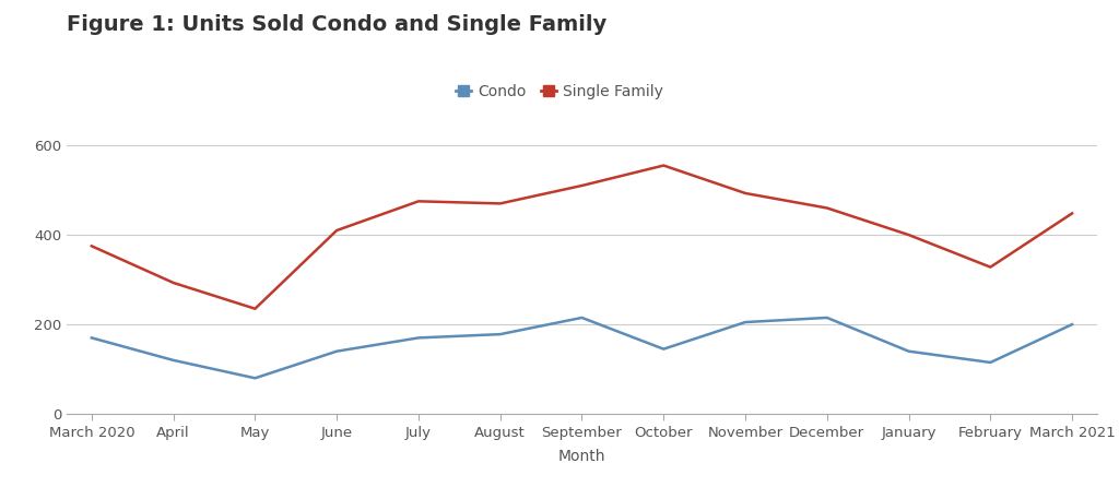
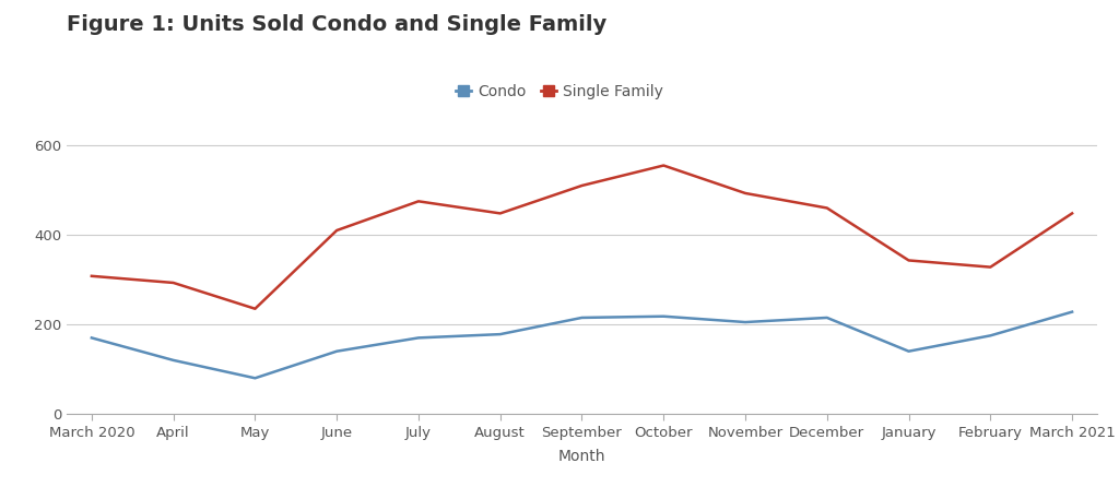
Single Family/March 2020: 375 -> 308
Single Family/August: 470 -> 448
Condo/October: 145 -> 218
Single Family/January: 400 -> 343
Condo/February: 115 -> 175
Condo/March 2021: 200 -> 228
